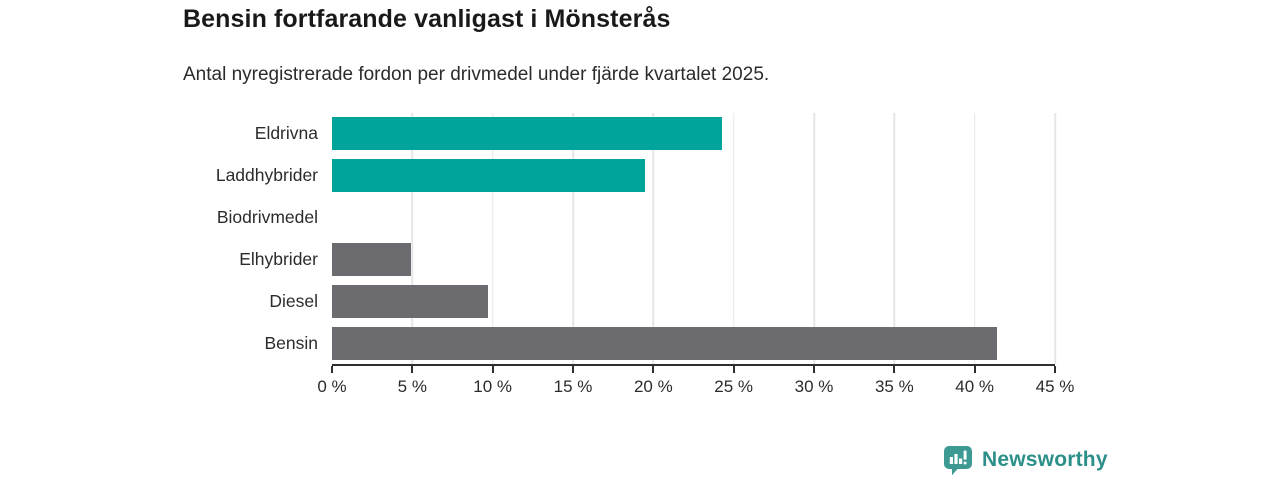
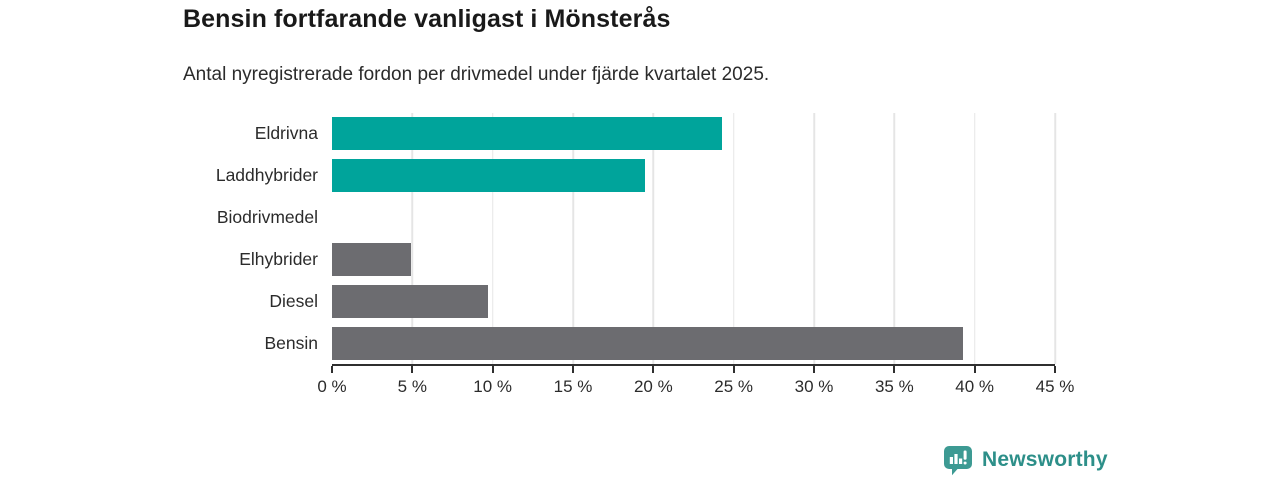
Bensin: 41.4% -> 39.3%
